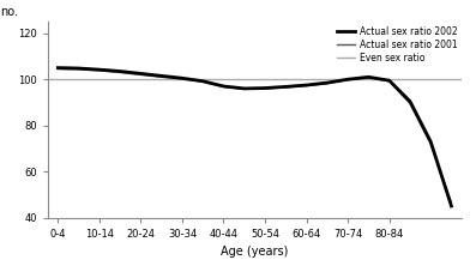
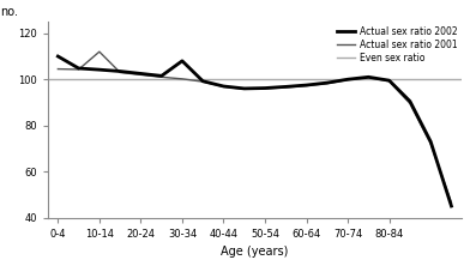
Actual sex ratio 2002/0-4: 105 -> 110
Actual sex ratio 2001/10-14: 104 -> 112
Actual sex ratio 2002/30-34: 100 -> 108
